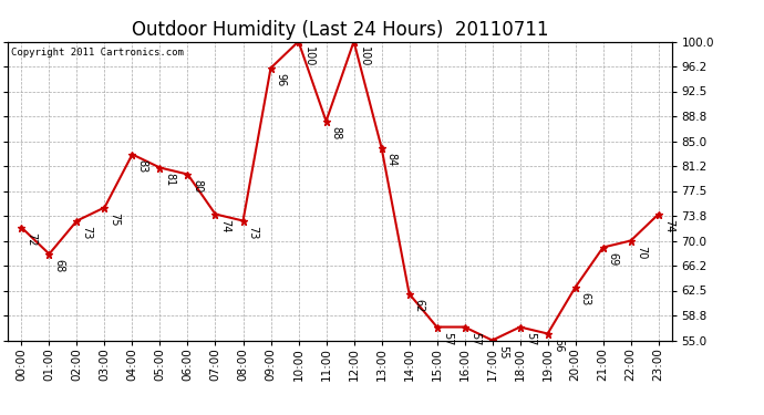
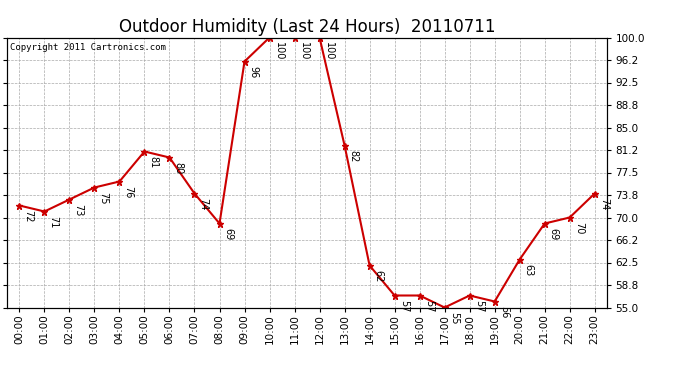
01:00: 68 -> 71
04:00: 83 -> 76
08:00: 73 -> 69
11:00: 88 -> 100
13:00: 84 -> 82
